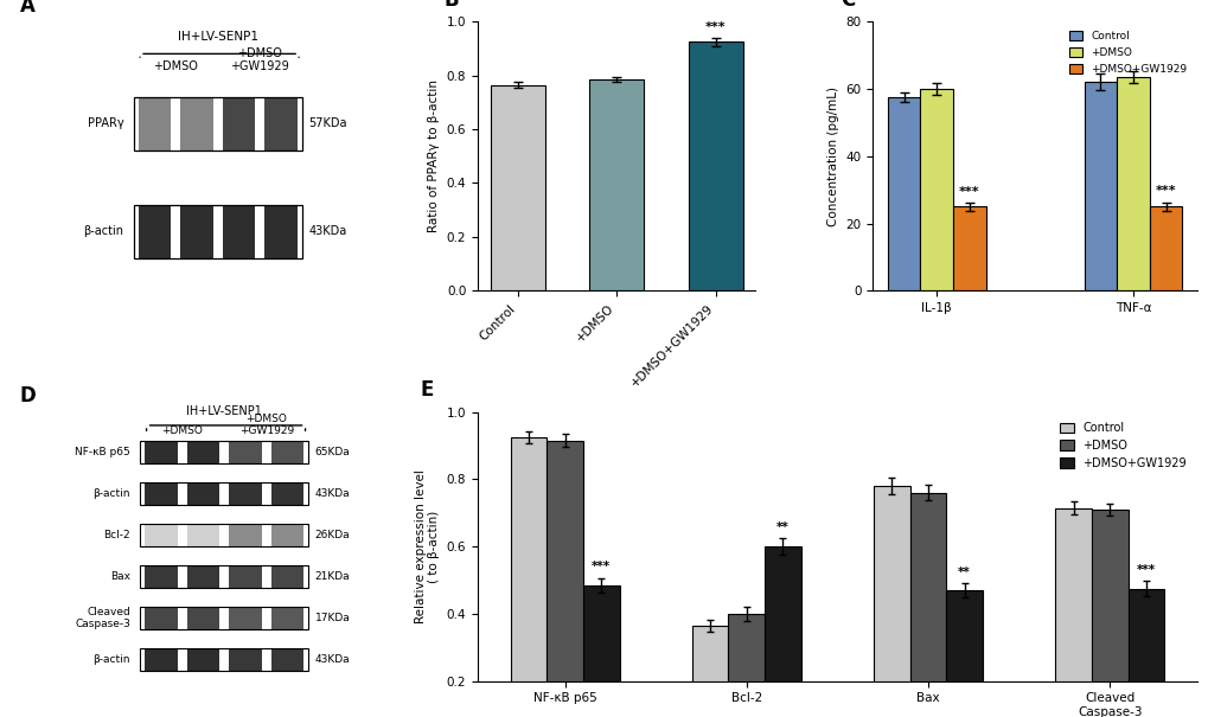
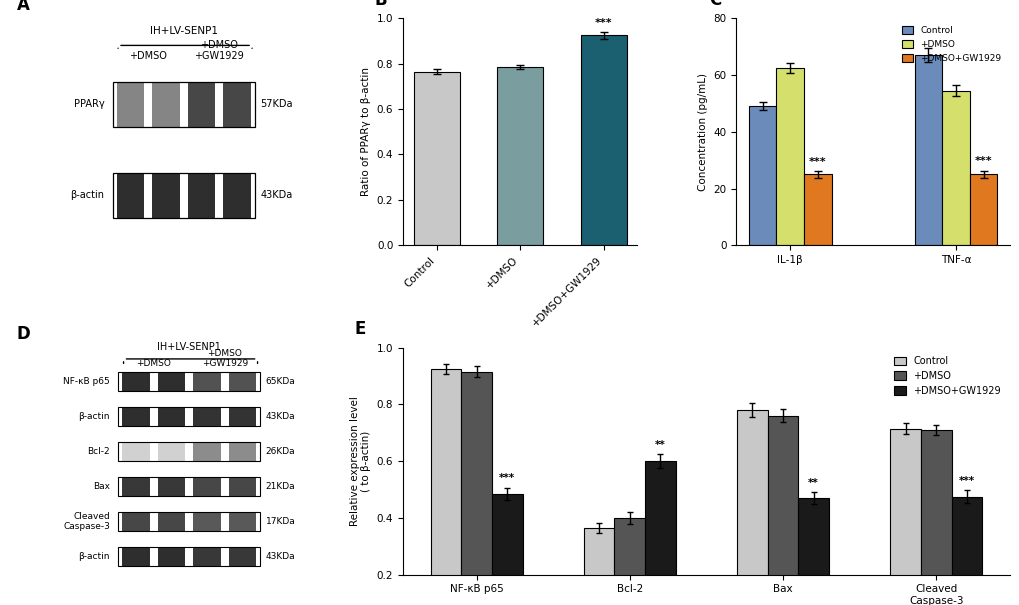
Control/IL-1β: 57.5 -> 49.0
+DMSO/IL-1β: 60.0 -> 62.5
Control/TNF-α: 62.0 -> 67.0
+DMSO/TNF-α: 63.5 -> 54.5
